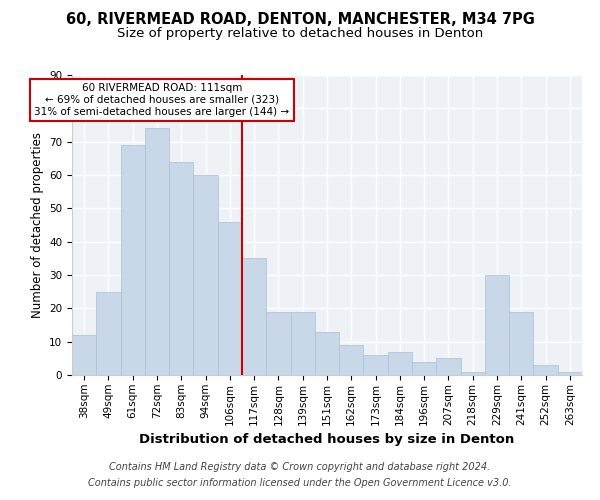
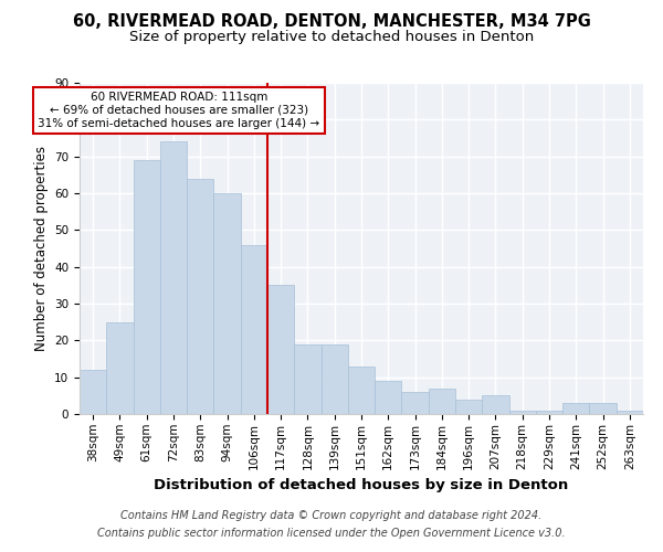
229sqm: 30 -> 1
241sqm: 19 -> 3
